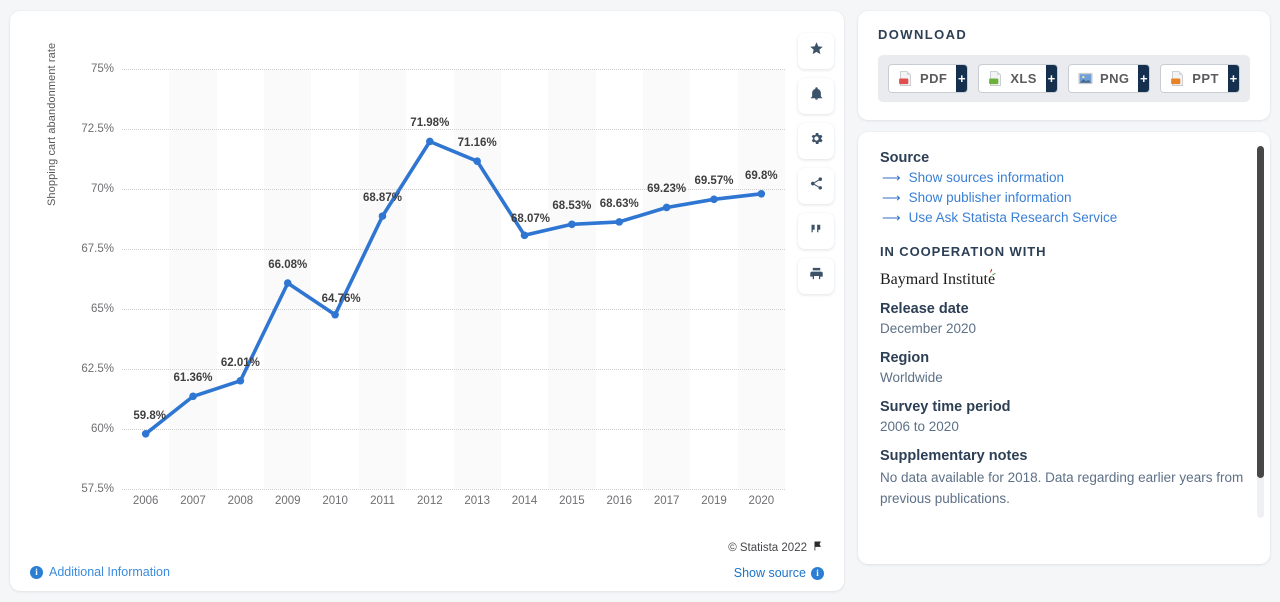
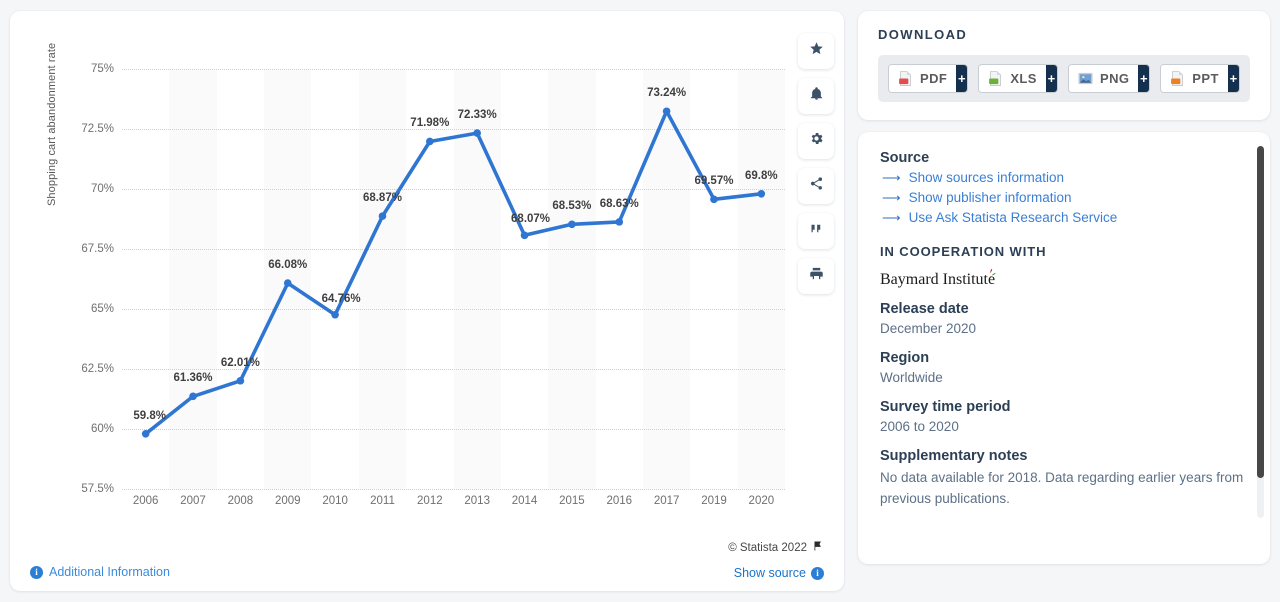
2013: 71.16% -> 72.33%
2017: 69.23% -> 73.24%
